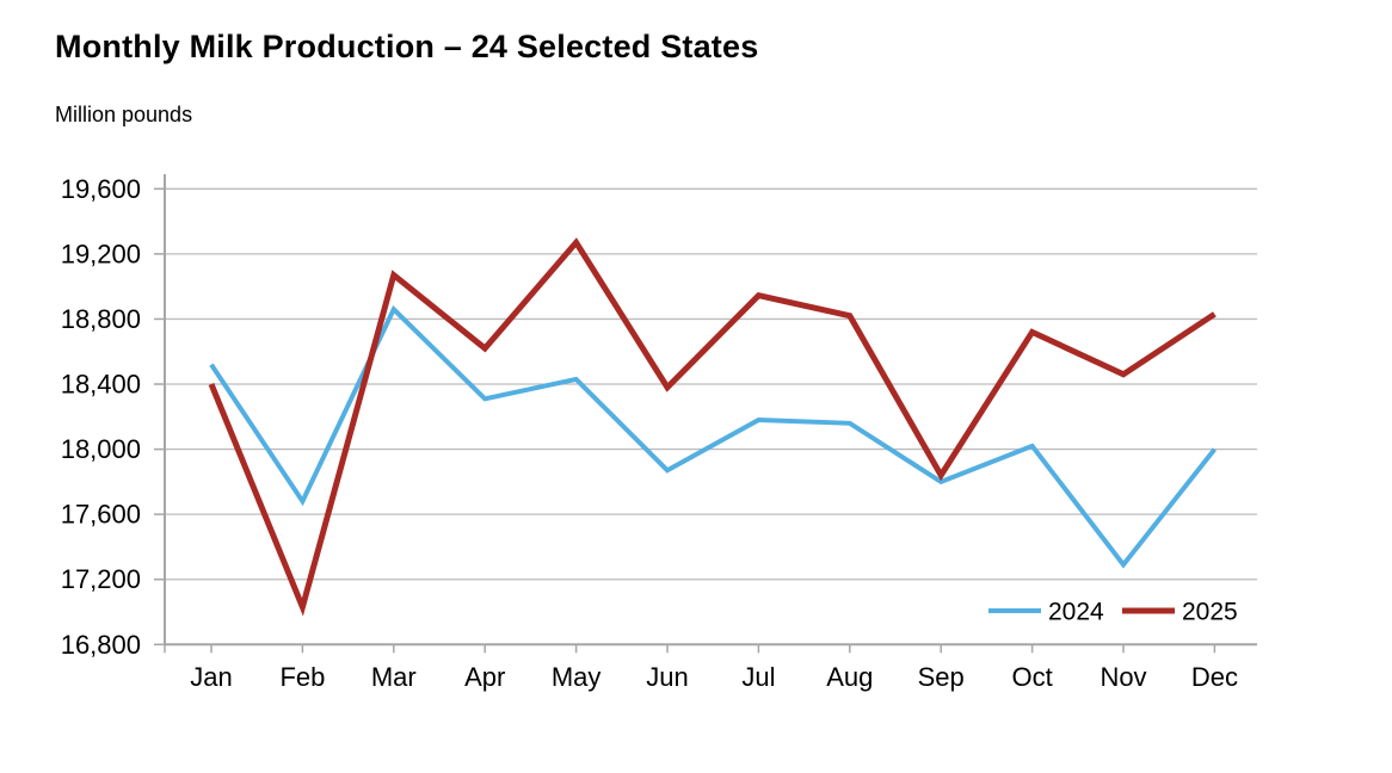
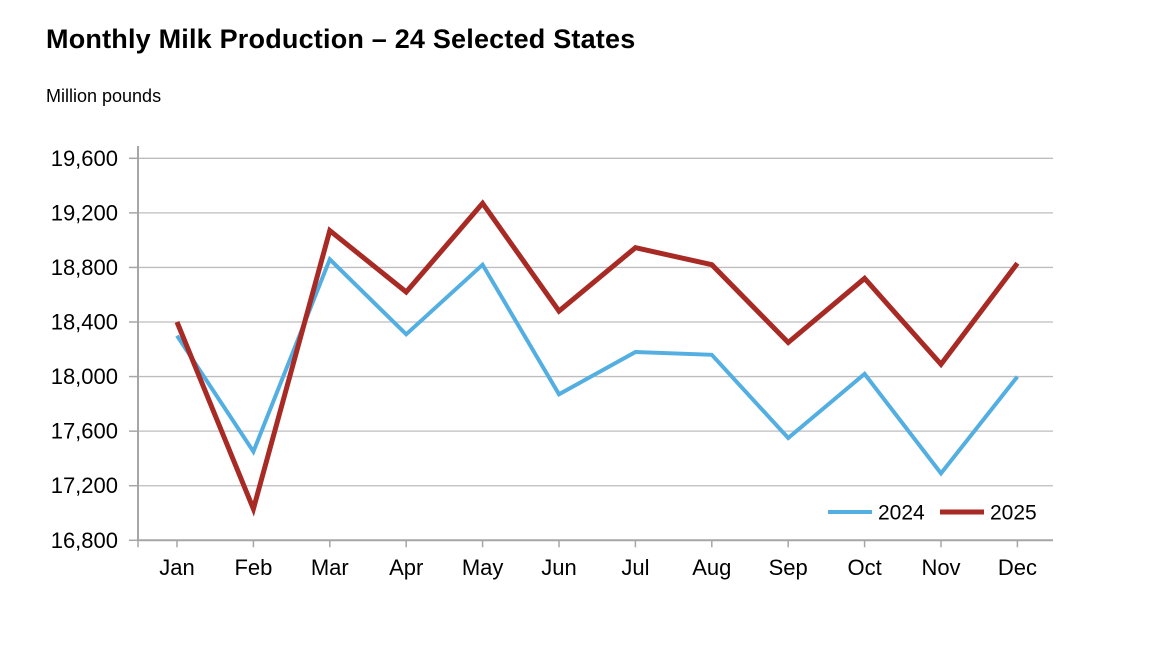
2024/Jan: 18520 -> 18300
2024/Feb: 17680 -> 17450
2024/May: 18430 -> 18820
2025/Jun: 18380 -> 18480
2024/Sep: 17800 -> 17550
2025/Sep: 17840 -> 18250
2025/Nov: 18460 -> 18090
